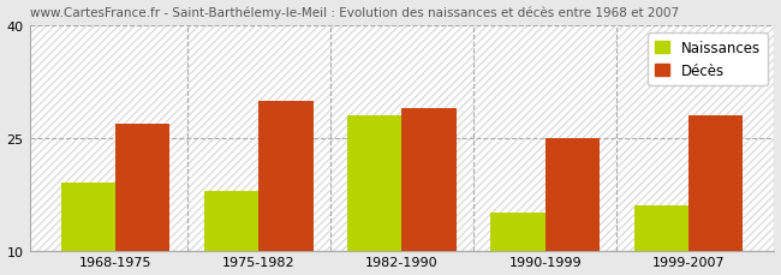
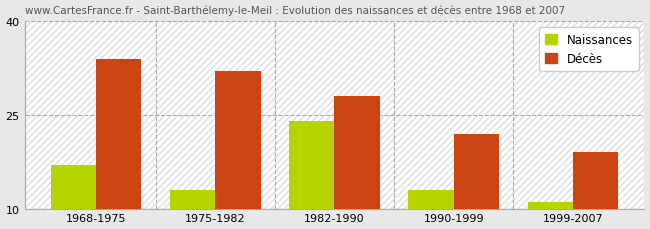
Naissances/1968-1975: 19 -> 17
Décès/1968-1975: 27 -> 34
Naissances/1975-1982: 18 -> 13
Décès/1975-1982: 30 -> 32
Naissances/1982-1990: 28 -> 24
Décès/1982-1990: 29 -> 28
Naissances/1990-1999: 15 -> 13
Décès/1990-1999: 25 -> 22
Naissances/1999-2007: 16 -> 11
Décès/1999-2007: 28 -> 19
